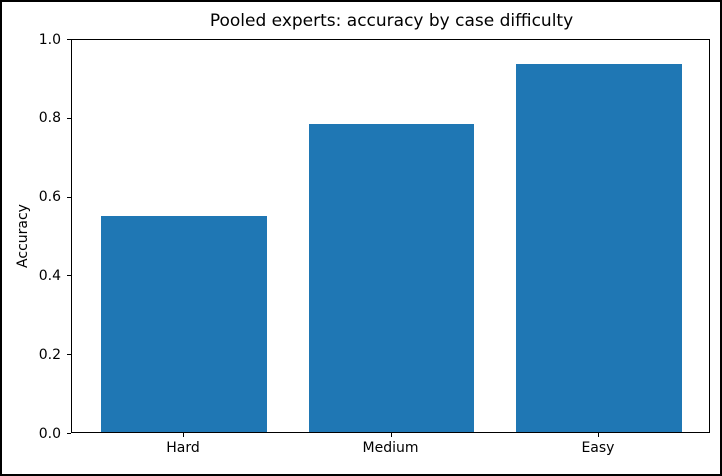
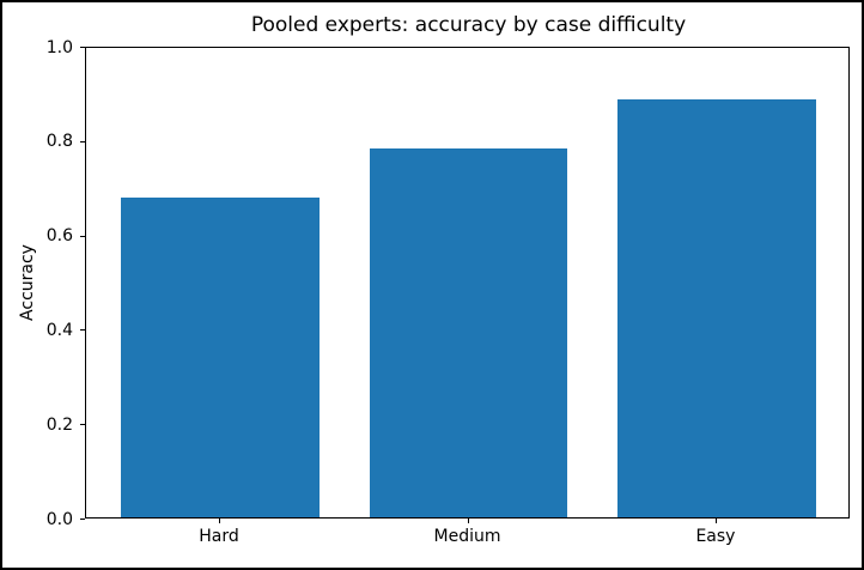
Hard: 0.55 -> 0.68
Easy: 0.94 -> 0.89
